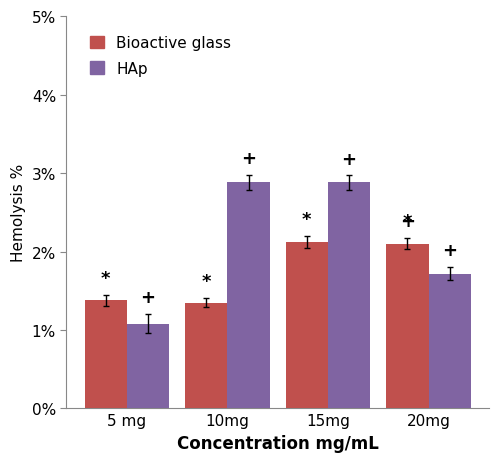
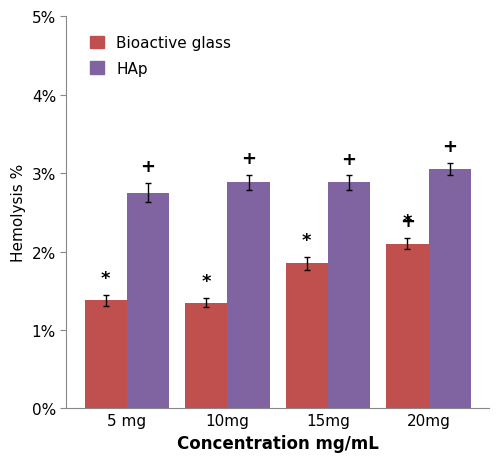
HAp/5 mg: 1.08% -> 2.75%
Bioactive glass/15mg: 2.12% -> 1.85%
HAp/20mg: 1.72% -> 3.05%
